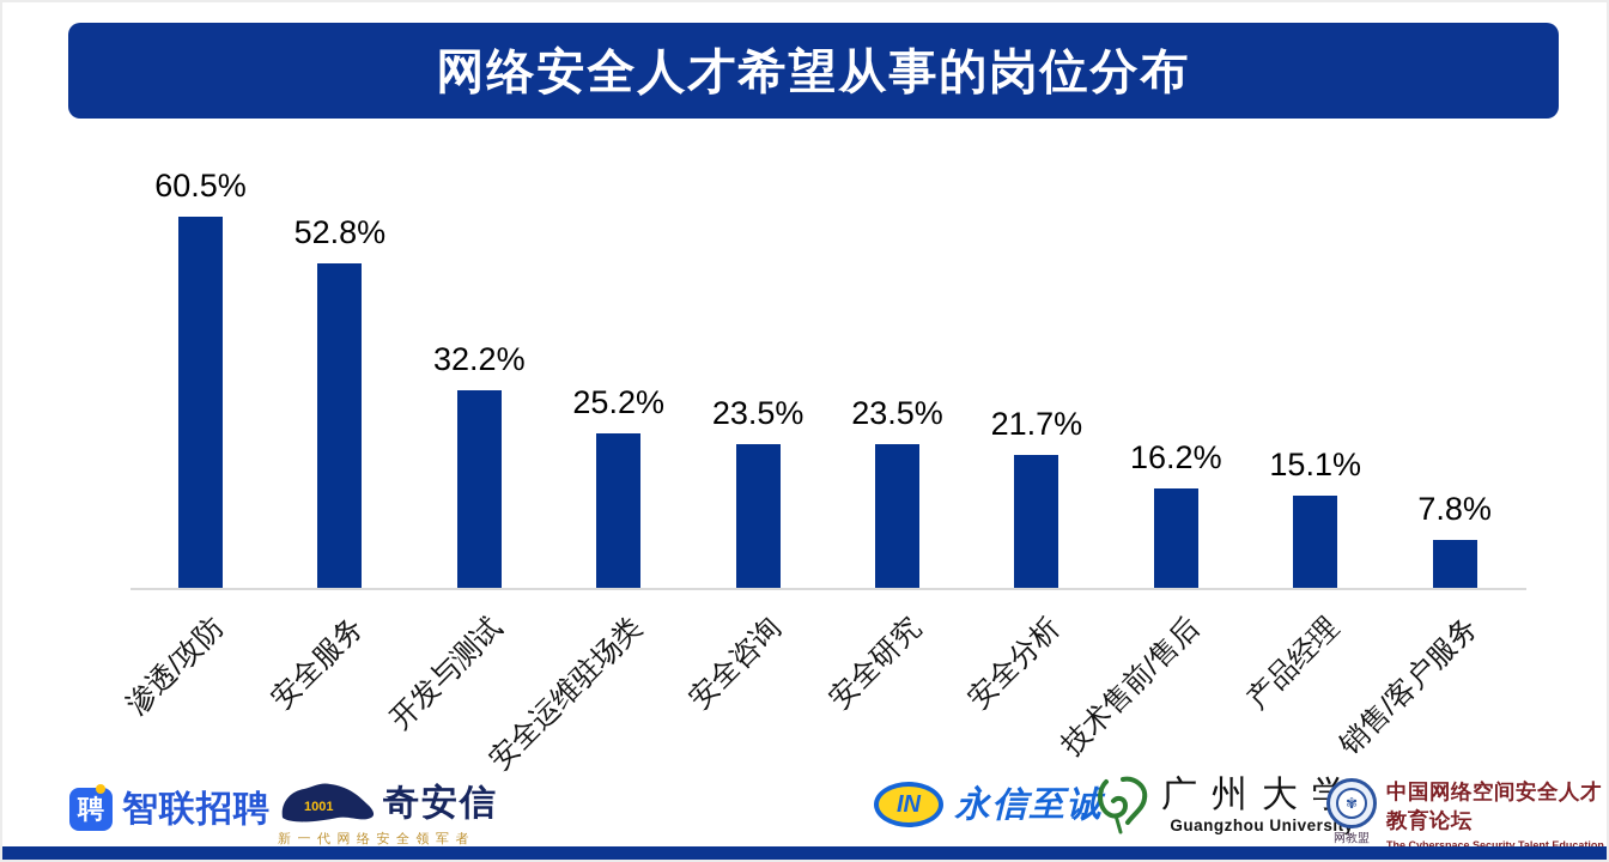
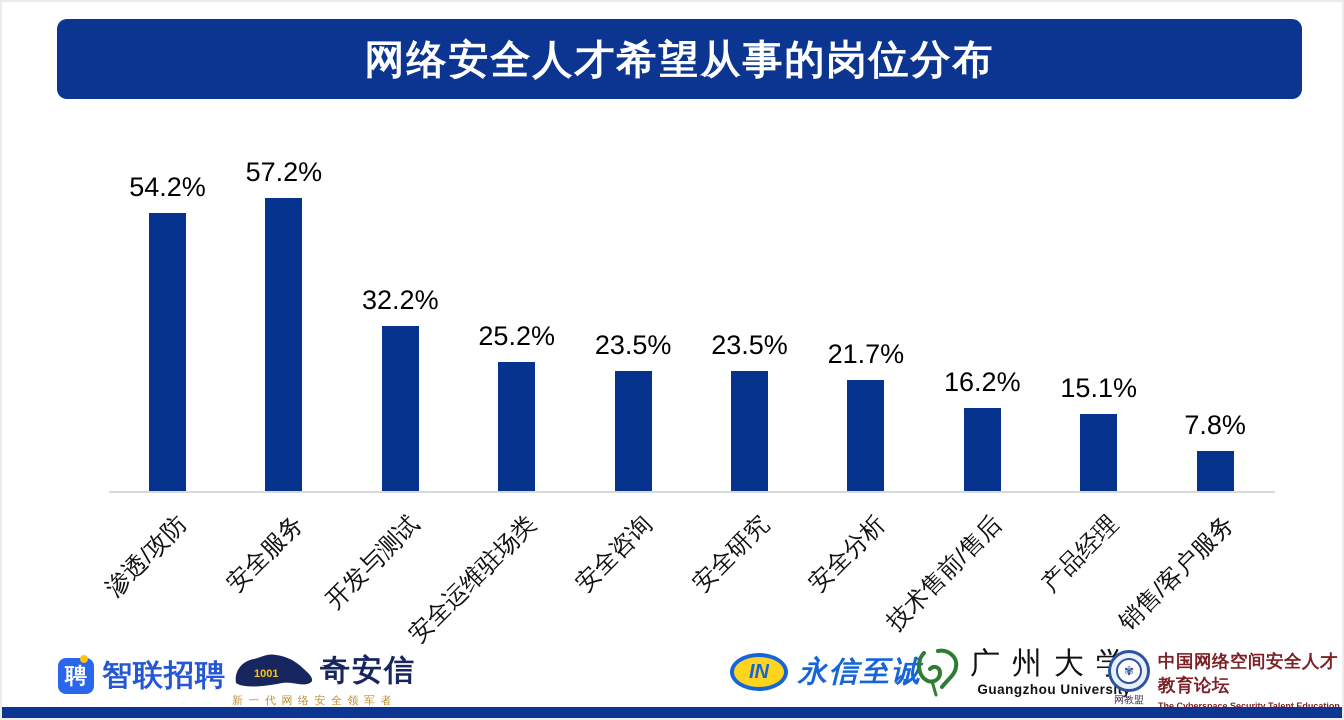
渗透/攻防: 60.5% -> 54.2%
安全服务: 52.8% -> 57.2%
